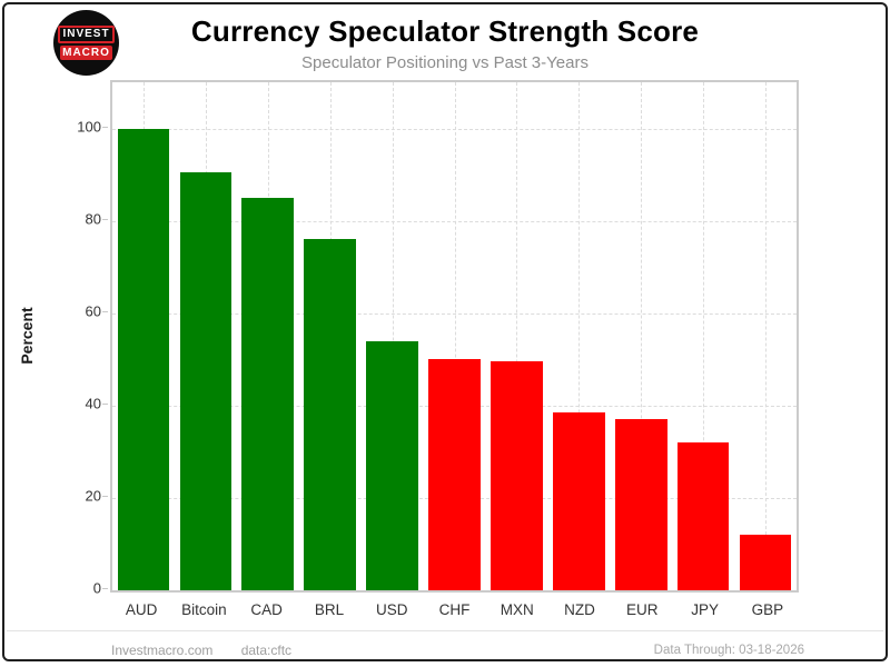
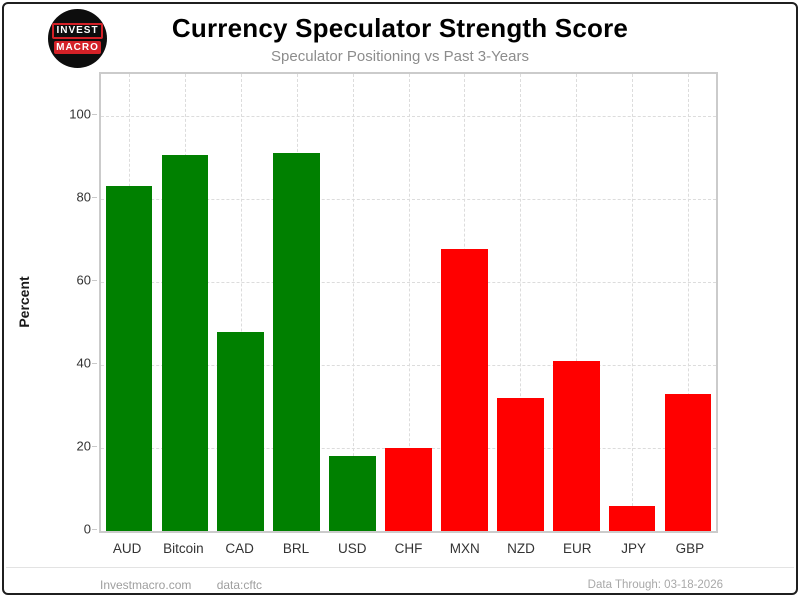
AUD: 100 -> 83
CAD: 85 -> 48
BRL: 76 -> 91
USD: 54 -> 18
CHF: 50 -> 20
MXN: 50 -> 68
NZD: 38 -> 32
EUR: 37 -> 41
JPY: 32 -> 6
GBP: 12 -> 33
